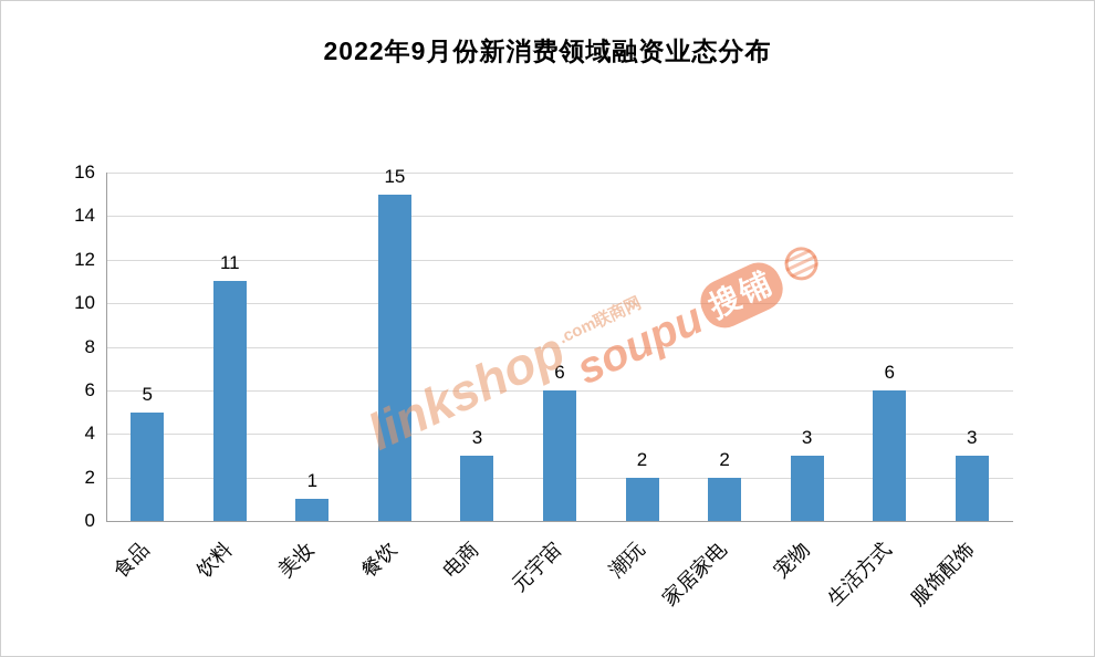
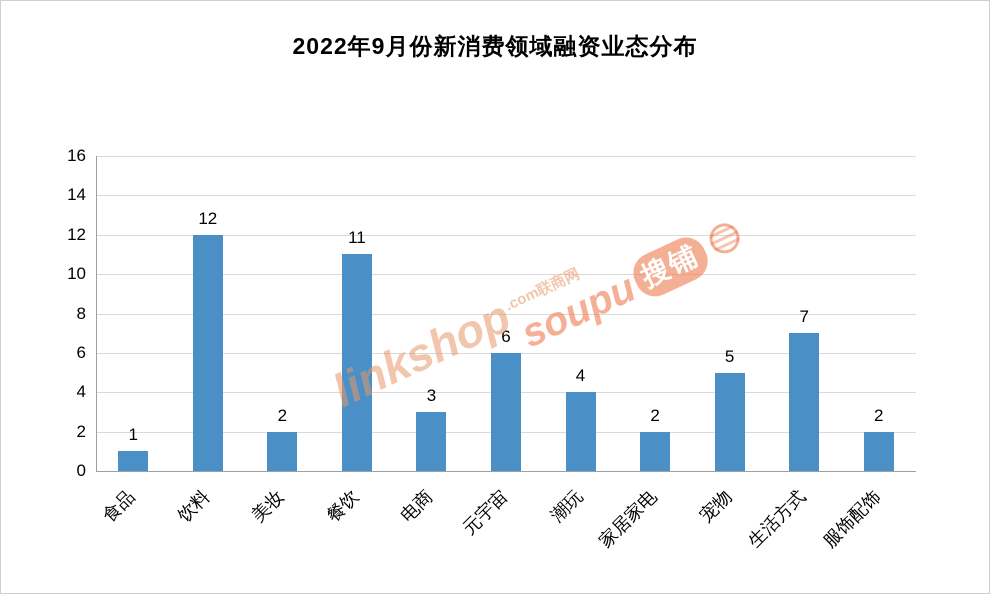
食品: 5 -> 1
饮料: 11 -> 12
美妆: 1 -> 2
餐饮: 15 -> 11
潮玩: 2 -> 4
宠物: 3 -> 5
生活方式: 6 -> 7
服饰配饰: 3 -> 2
